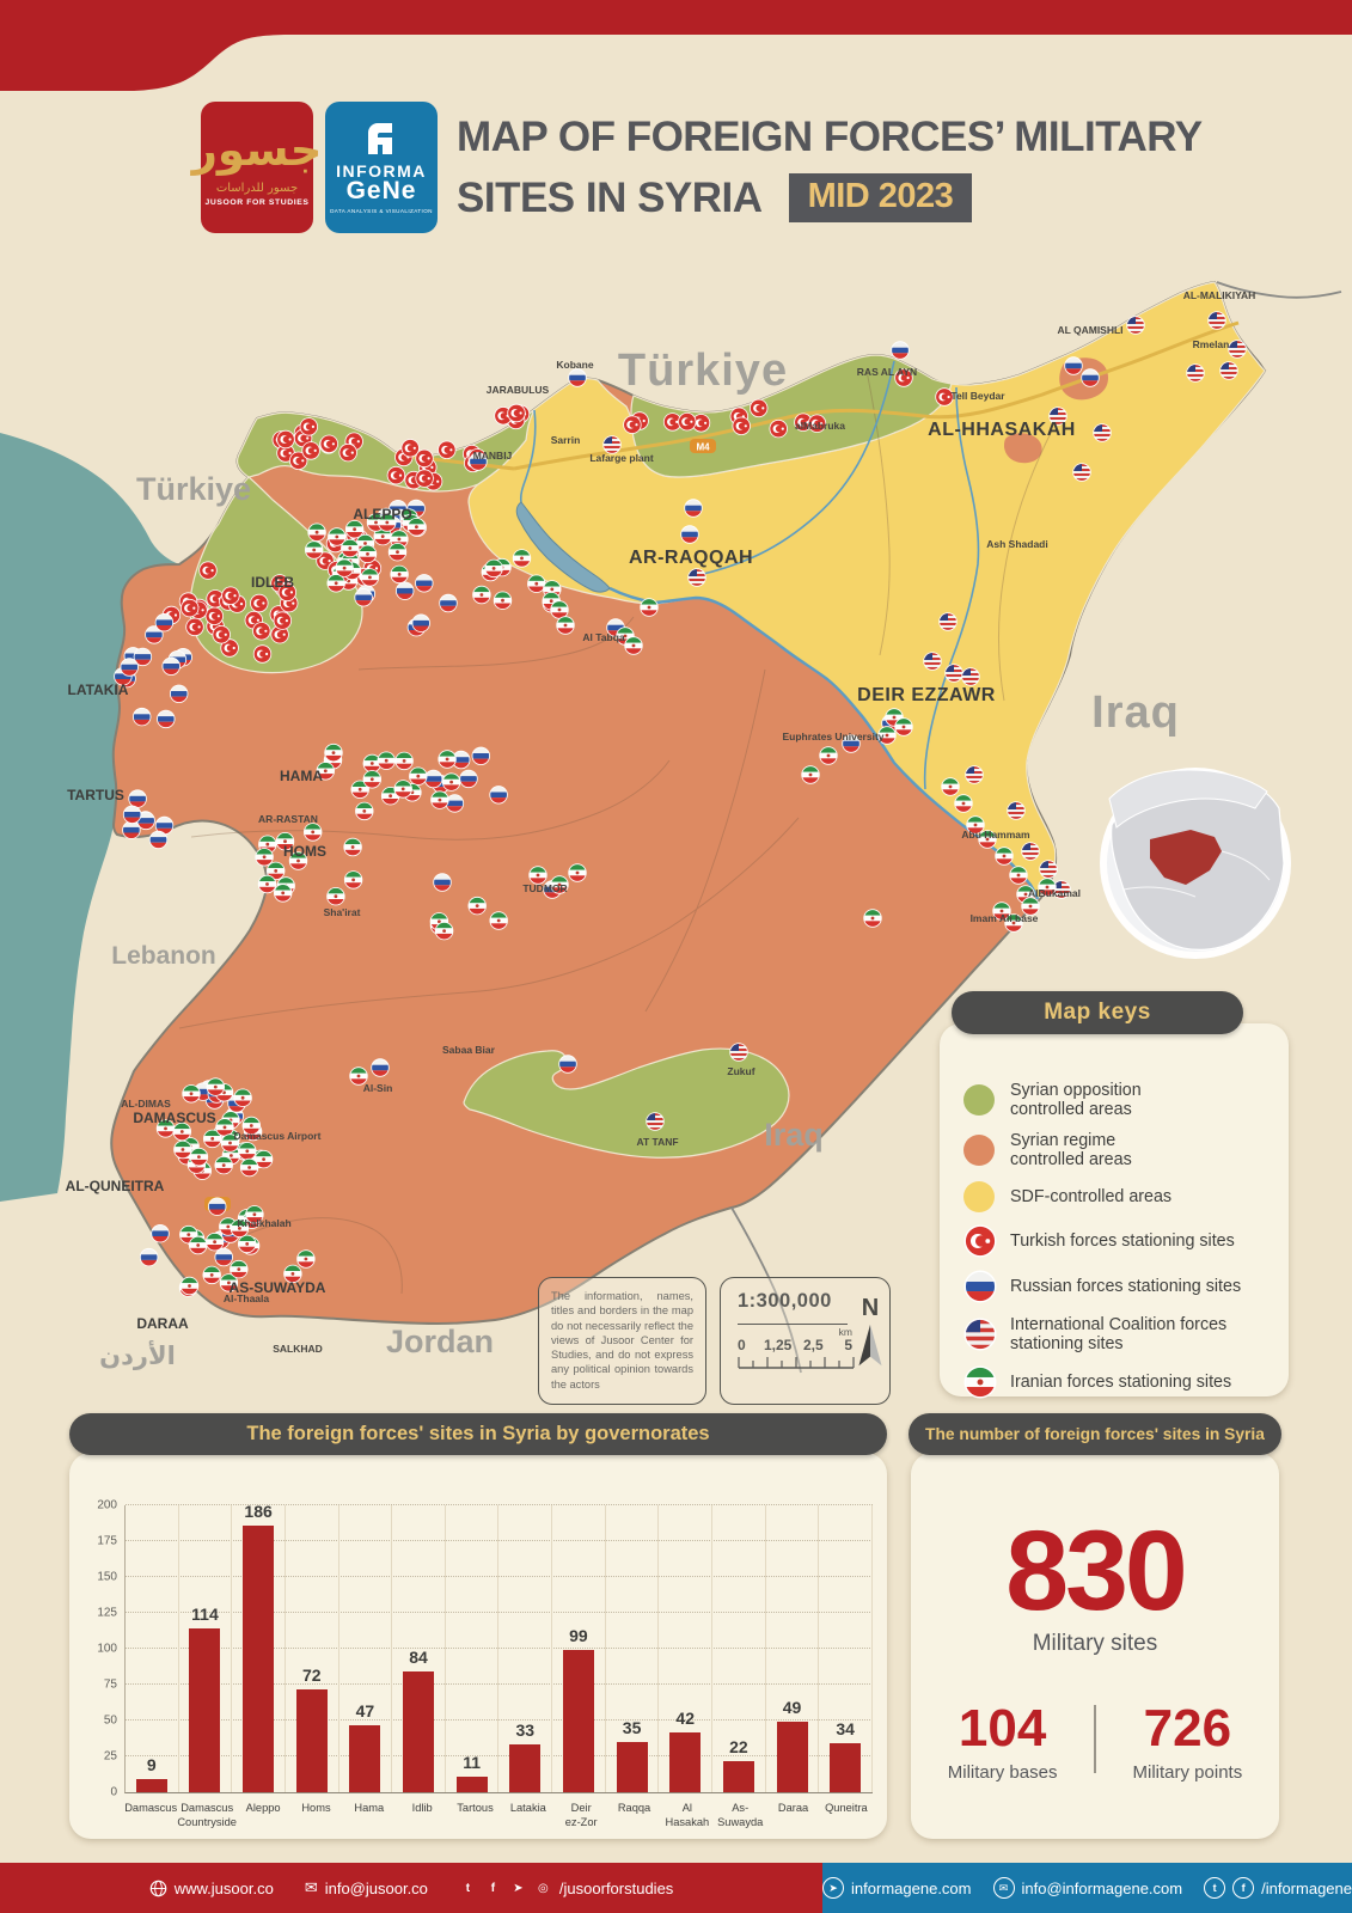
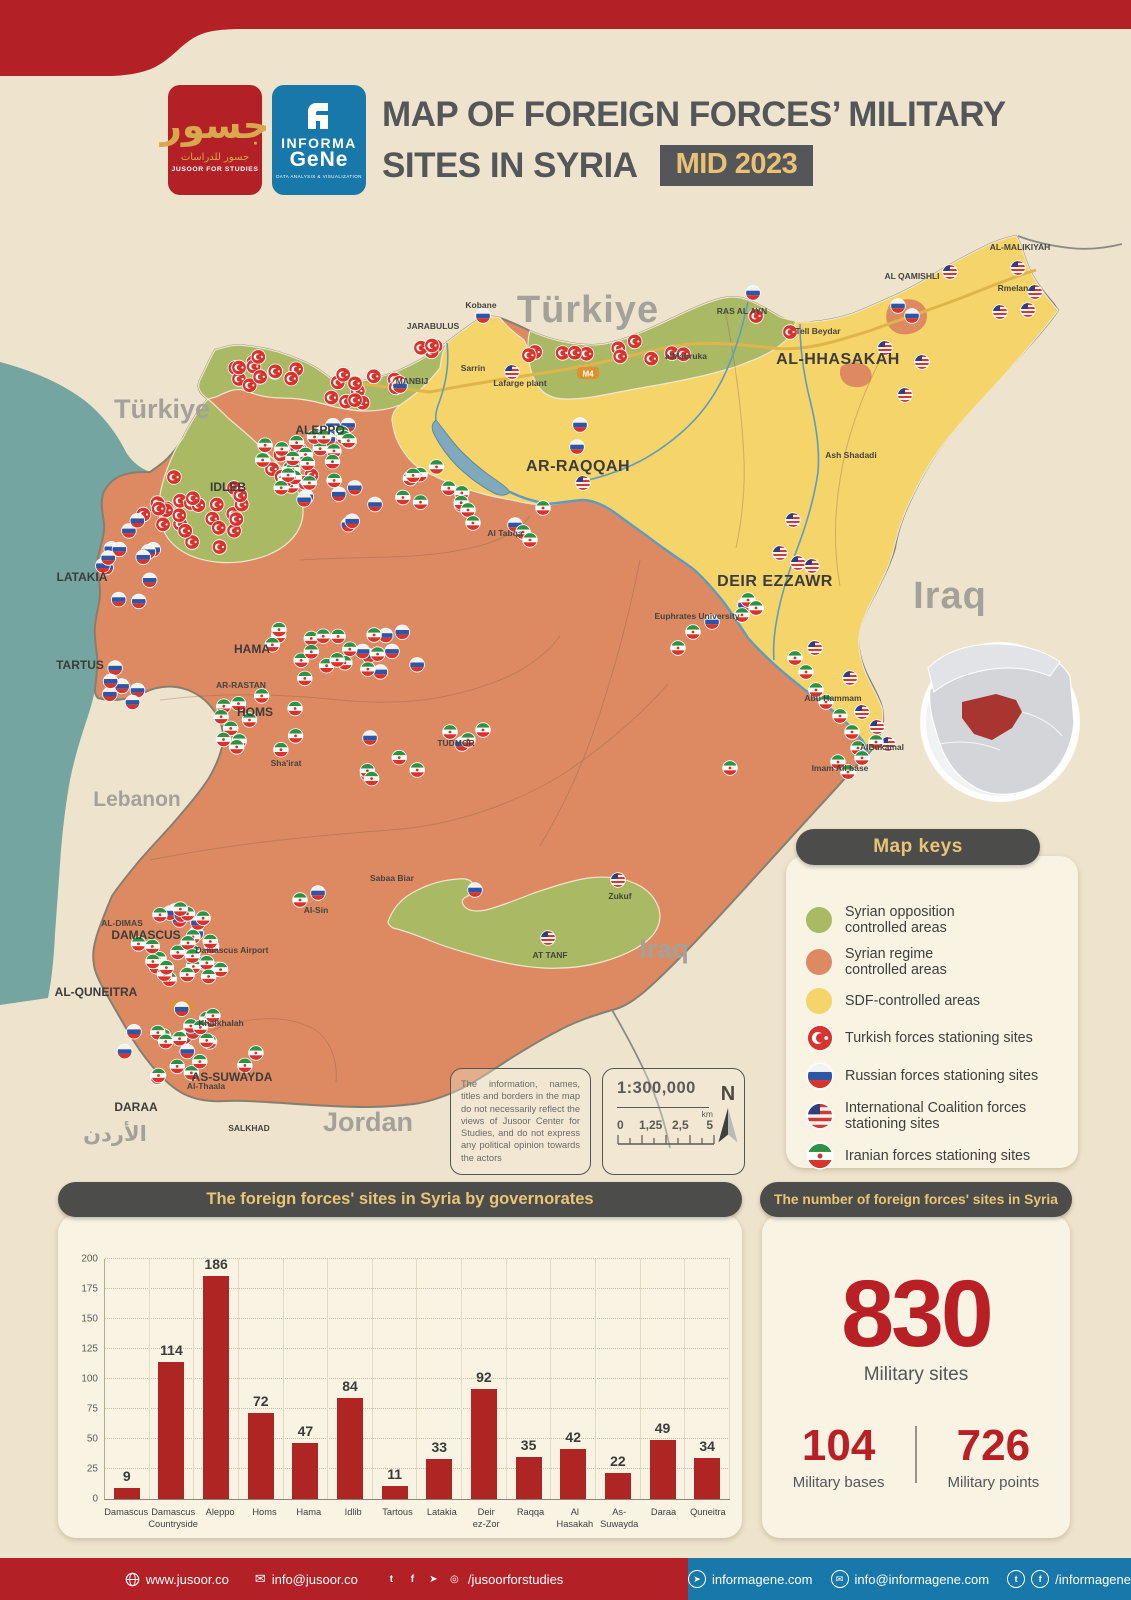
Deir ez-Zor: 99 -> 92
